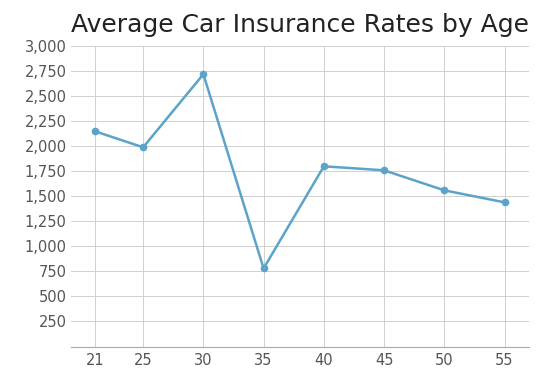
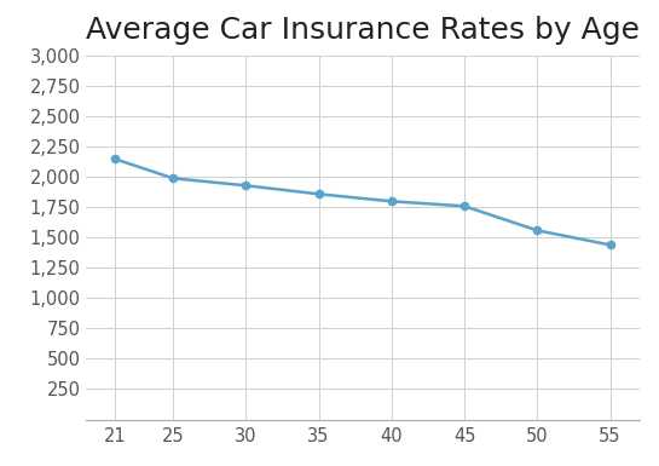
30: 2,720 -> 1,930
35: 780 -> 1,860
